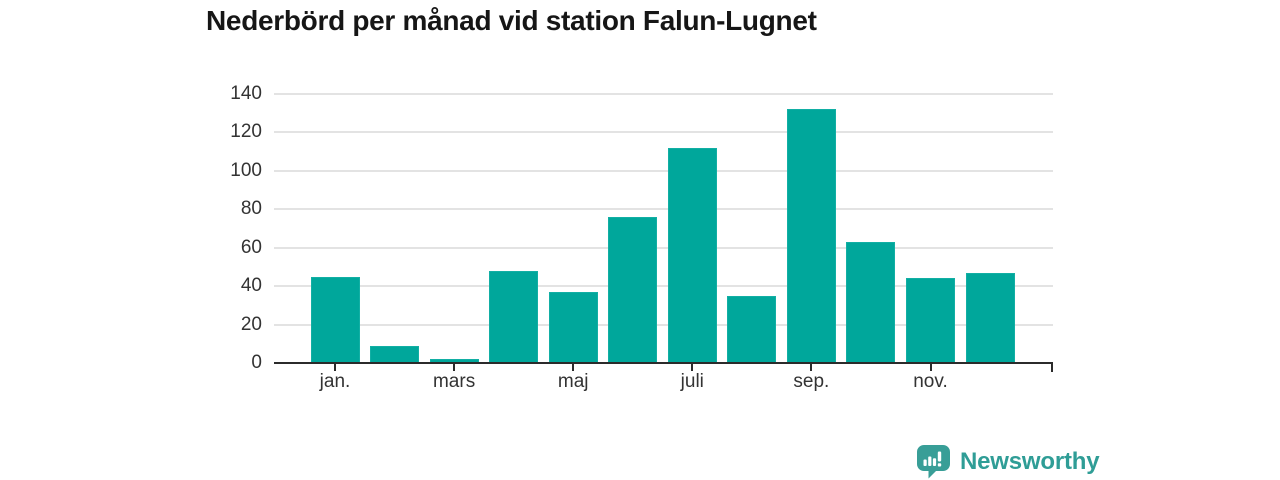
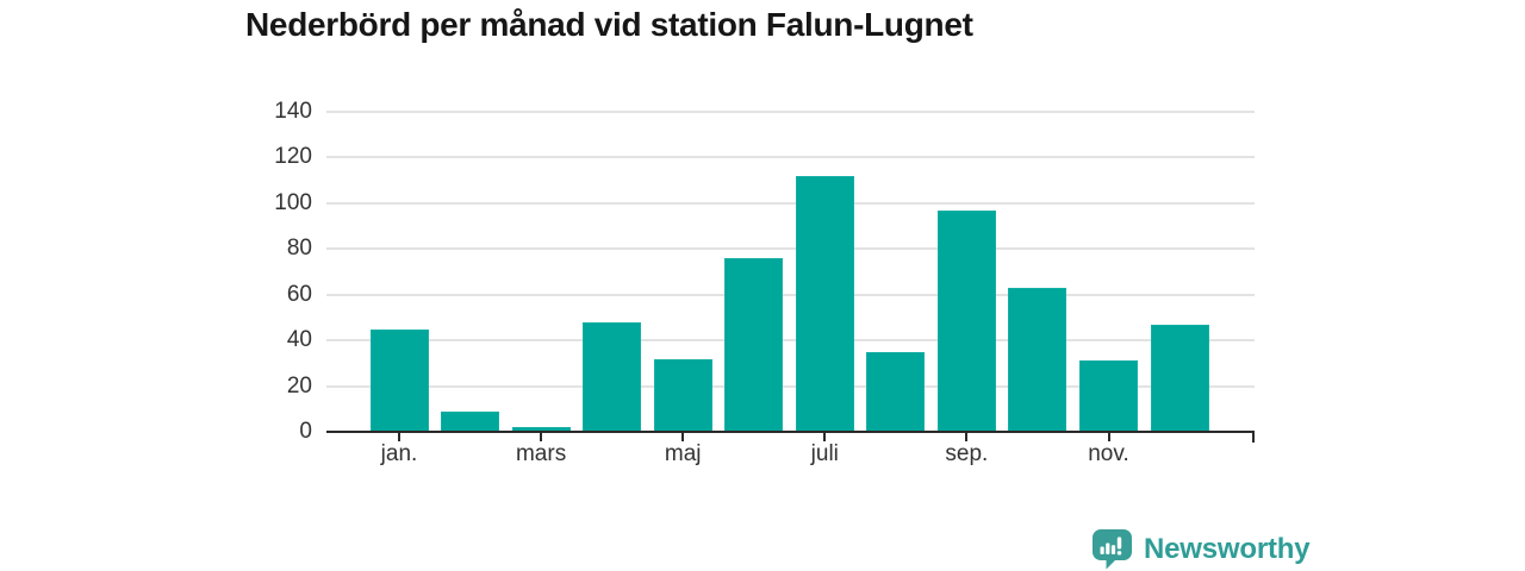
maj: 37 -> 32
sep.: 132 -> 97
nov.: 44 -> 31
